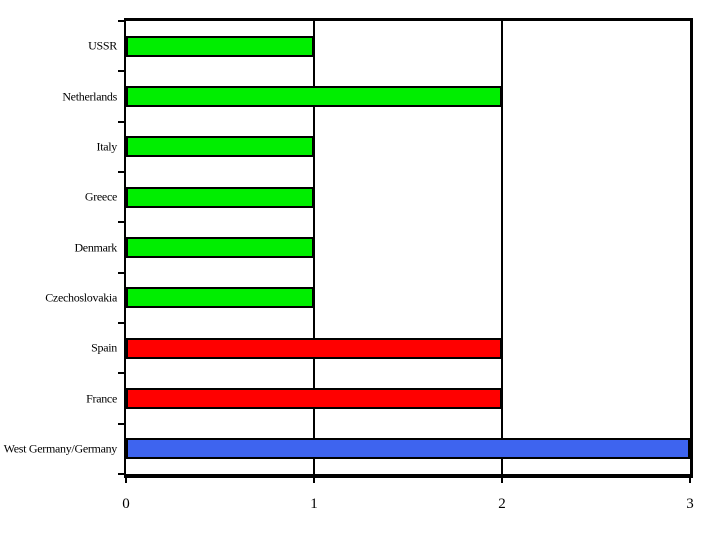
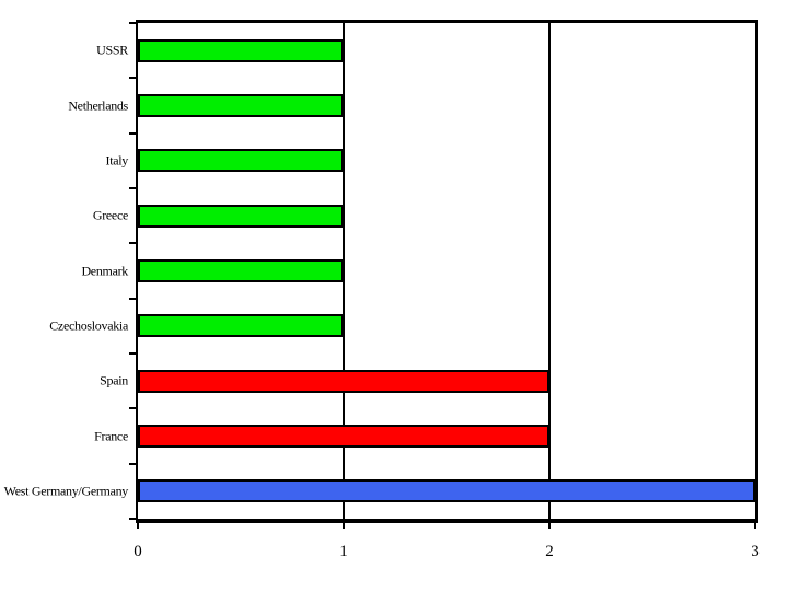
Netherlands: 2 -> 1
